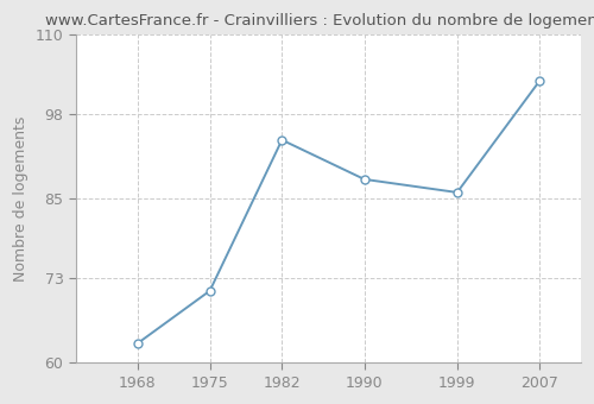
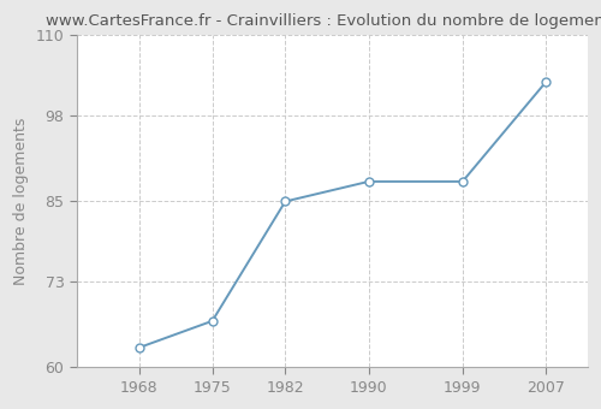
1975: 71 -> 67
1982: 94 -> 85
1999: 86 -> 88
